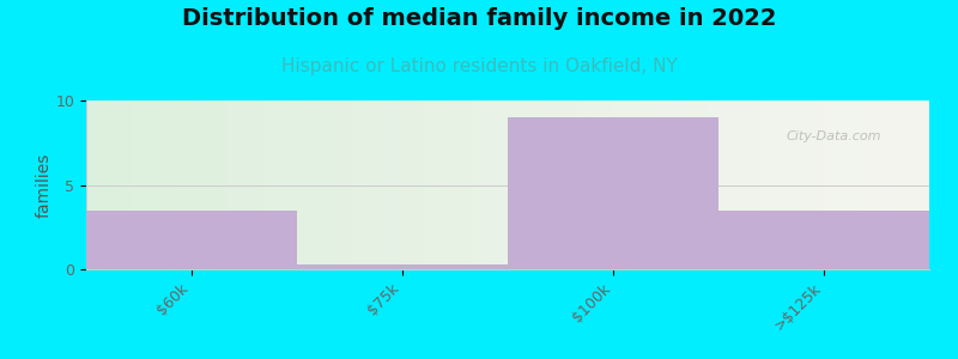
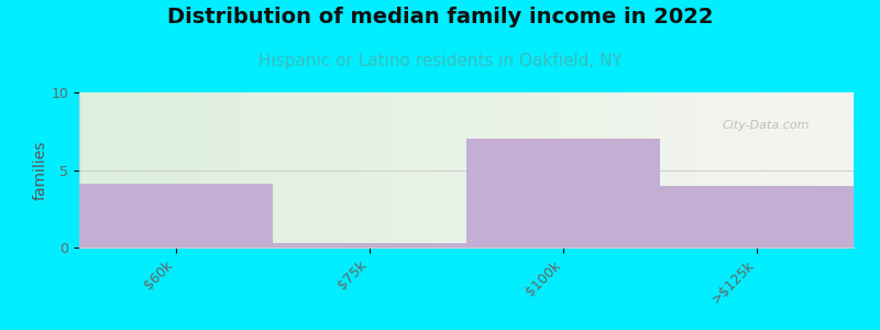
$60k: 3.5 -> 4.1
$100k: 9.0 -> 7.0
>$125k: 3.5 -> 4.0
